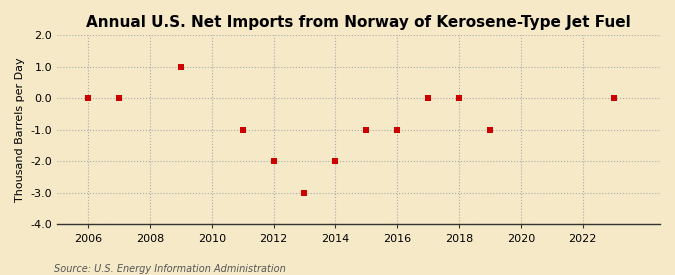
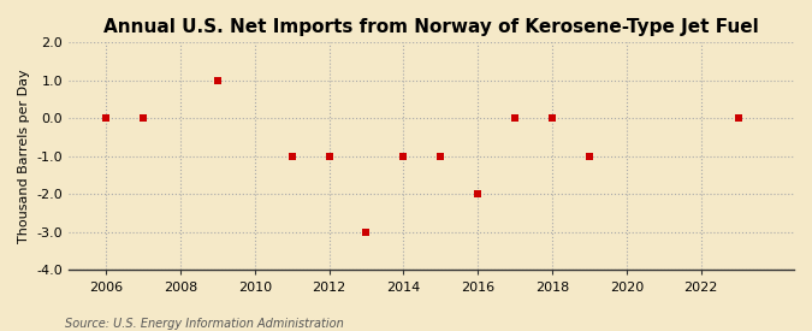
2012: -2 -> -1
2014: -2 -> -1
2016: -1 -> -2
